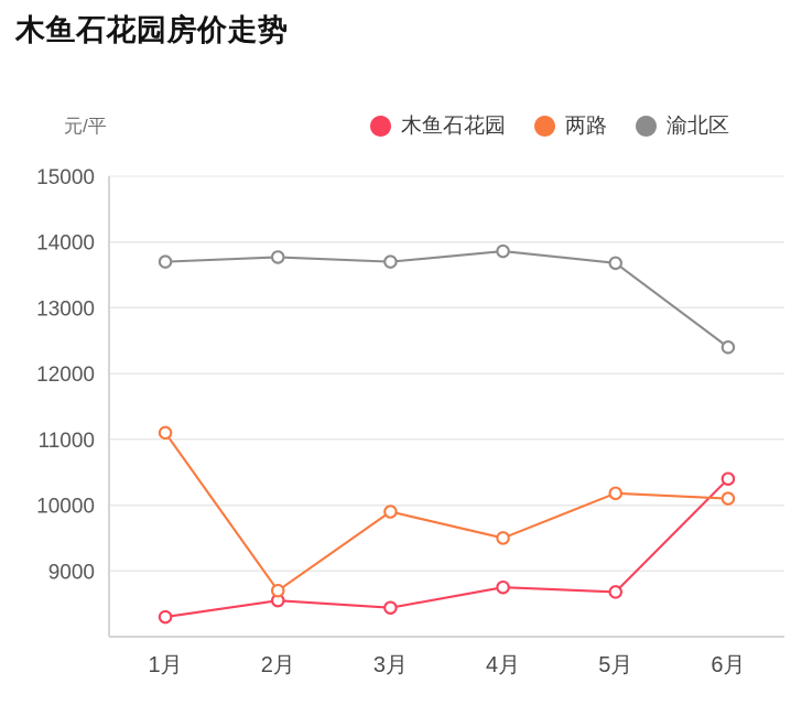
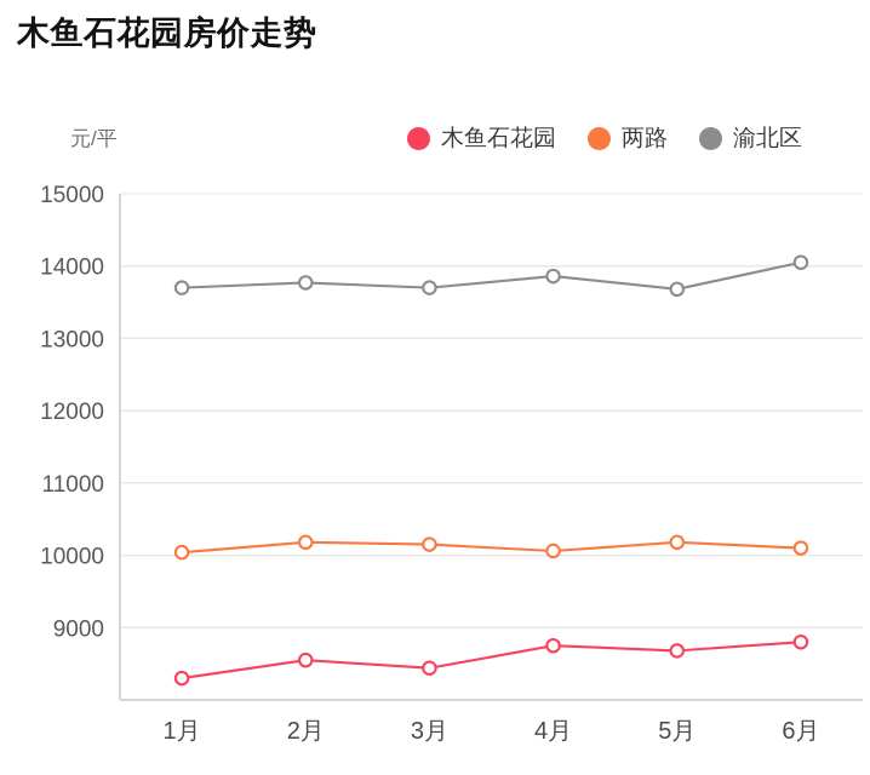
两路/1月: 11100 -> 10000
两路/2月: 8700 -> 10200
两路/3月: 9900 -> 10200
两路/4月: 9500 -> 10100
木鱼石花园/6月: 10400 -> 8800
渝北区/6月: 12400 -> 14000
